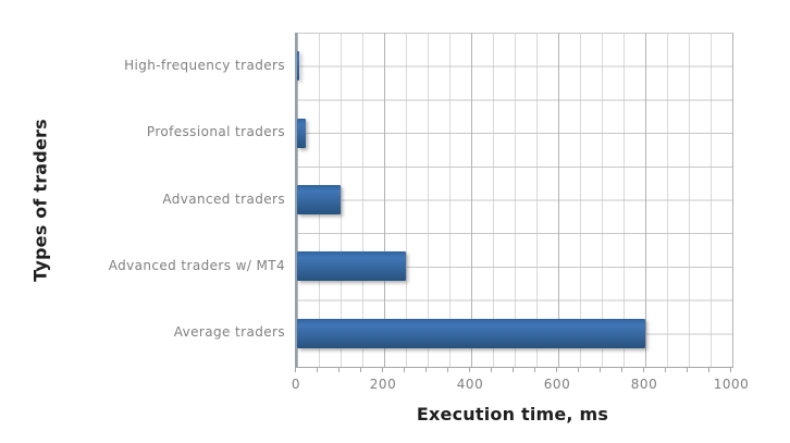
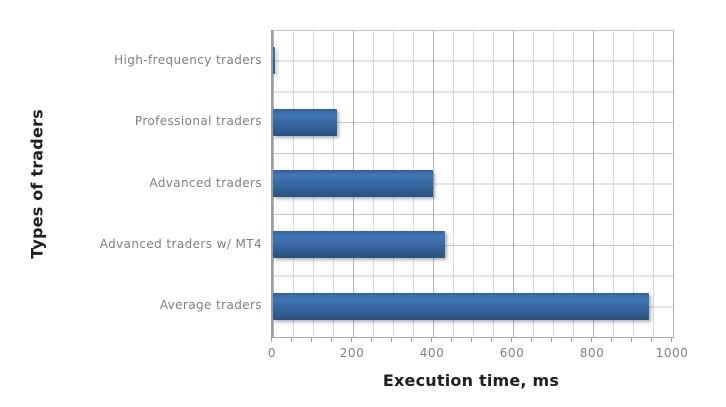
Professional traders: 20 -> 160
Advanced traders: 100 -> 400
Advanced traders w/ MT4: 250 -> 430
Average traders: 800 -> 940
